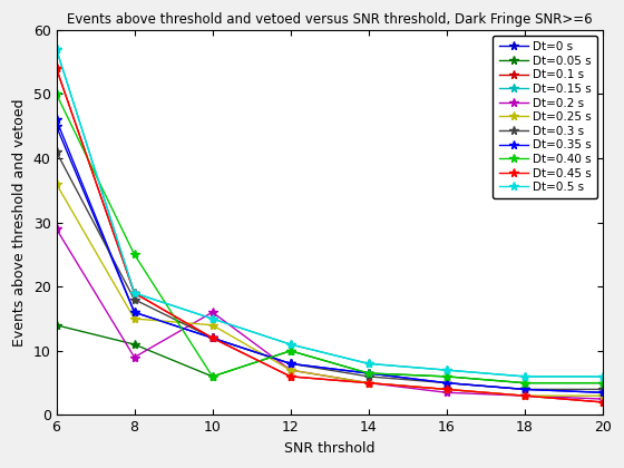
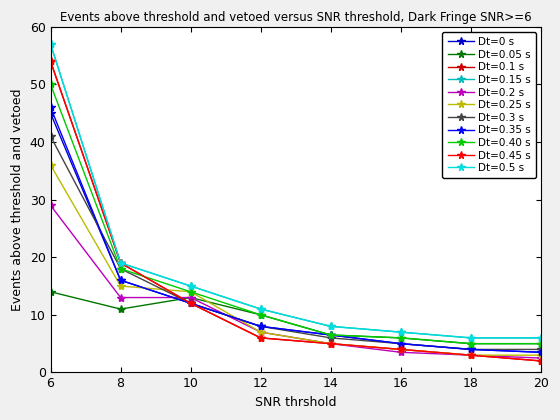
Dt=0.2 s/8: 9.0 -> 13.0
Dt=0.40 s/8: 25.0 -> 18.0
Dt=0.05 s/10: 6.0 -> 13.0
Dt=0.2 s/10: 16.0 -> 13.0
Dt=0.40 s/10: 6.0 -> 14.0
